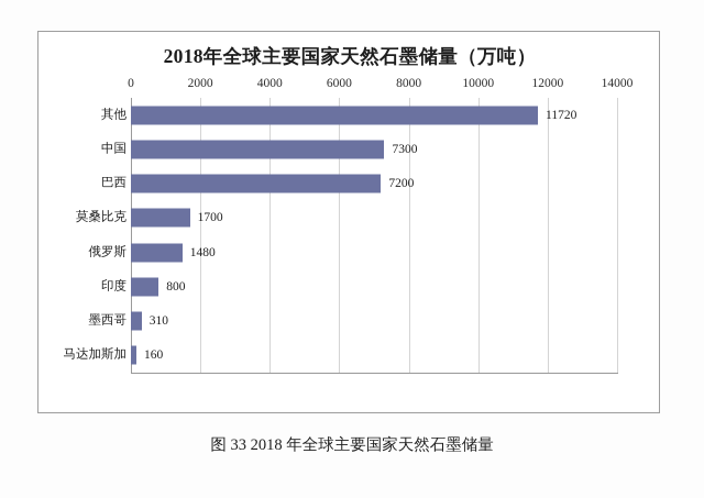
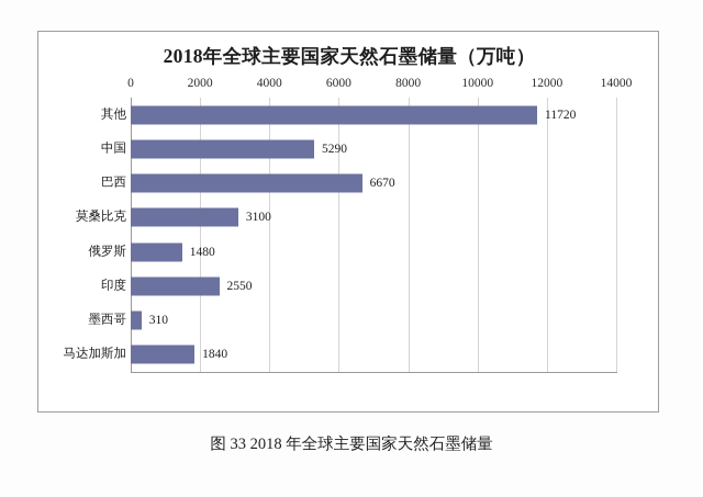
中国: 7300 -> 5290
巴西: 7200 -> 6670
莫桑比克: 1700 -> 3100
印度: 800 -> 2550
马达加斯加: 160 -> 1840
